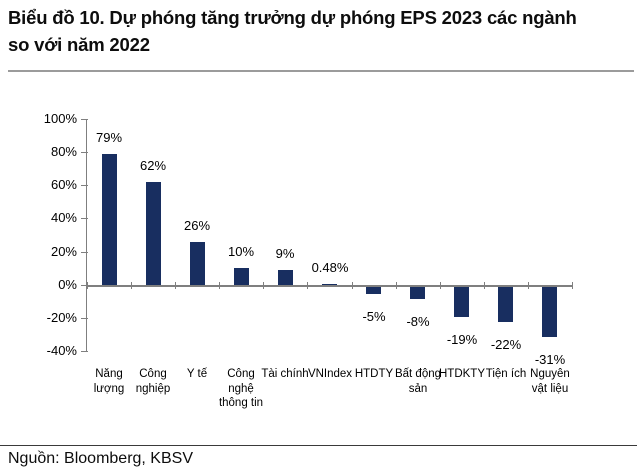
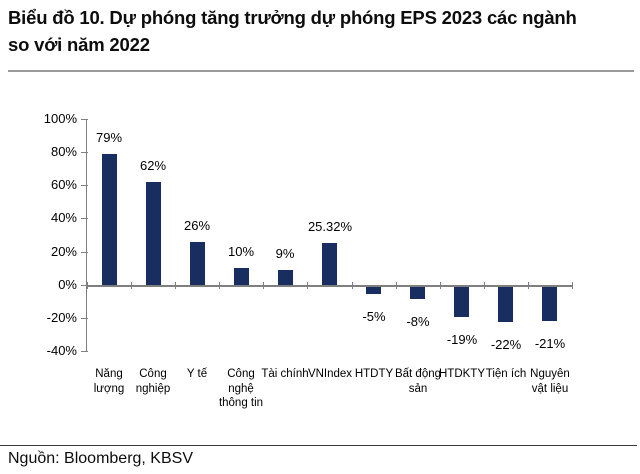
VNIndex: 0.48% -> 25.32%
Nguyên vật liệu: -31% -> -21%
